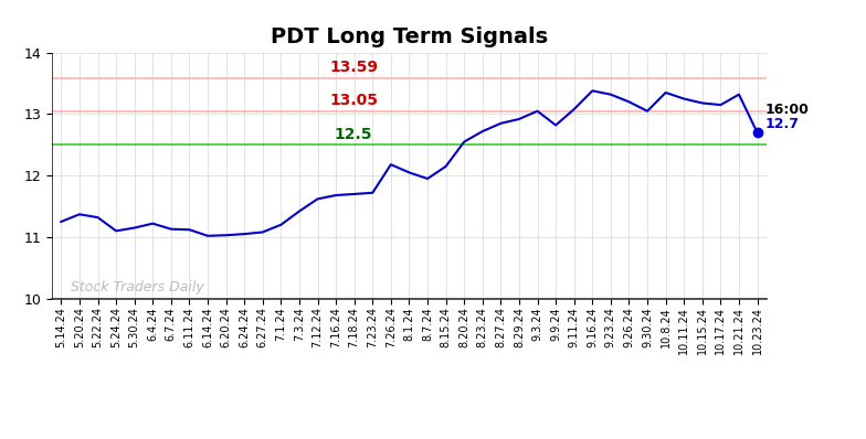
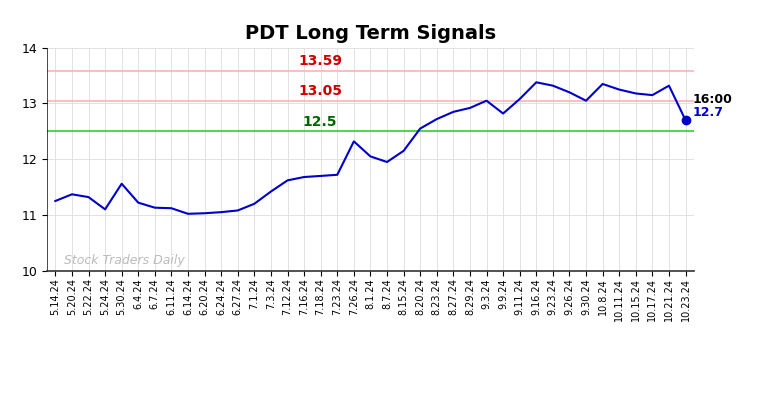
5.30.24: 11.15 -> 11.56
7.26.24: 12.18 -> 12.32
